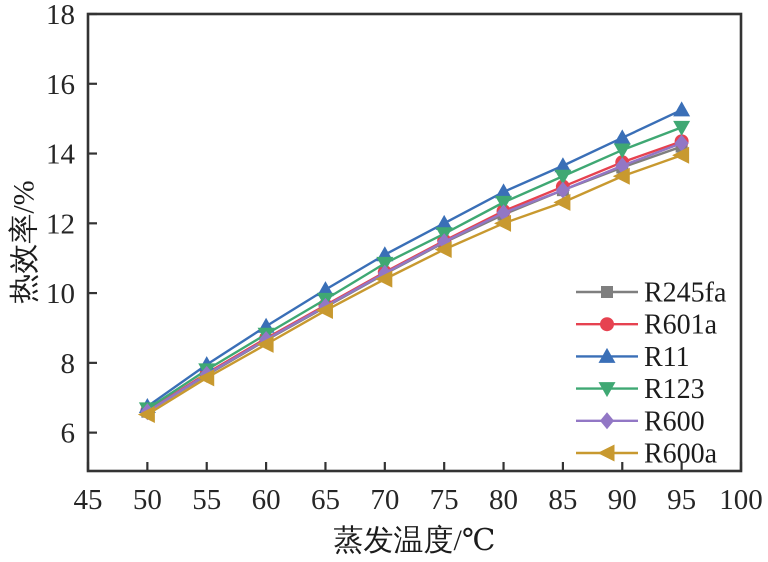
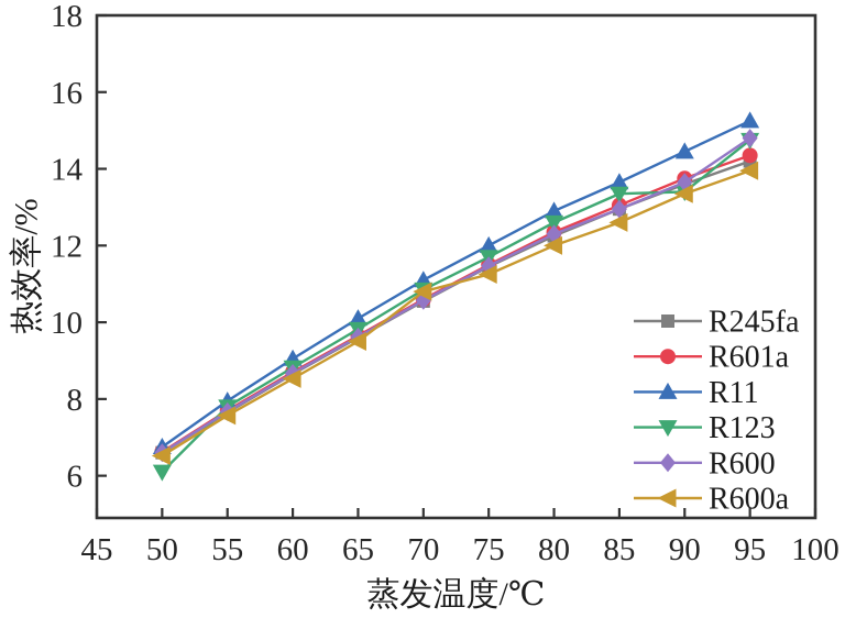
R123/50: 6.7 -> 6.1
R600a/70: 10.4 -> 10.8
R123/90: 14.1 -> 13.4
R600/95: 14.3 -> 14.8
